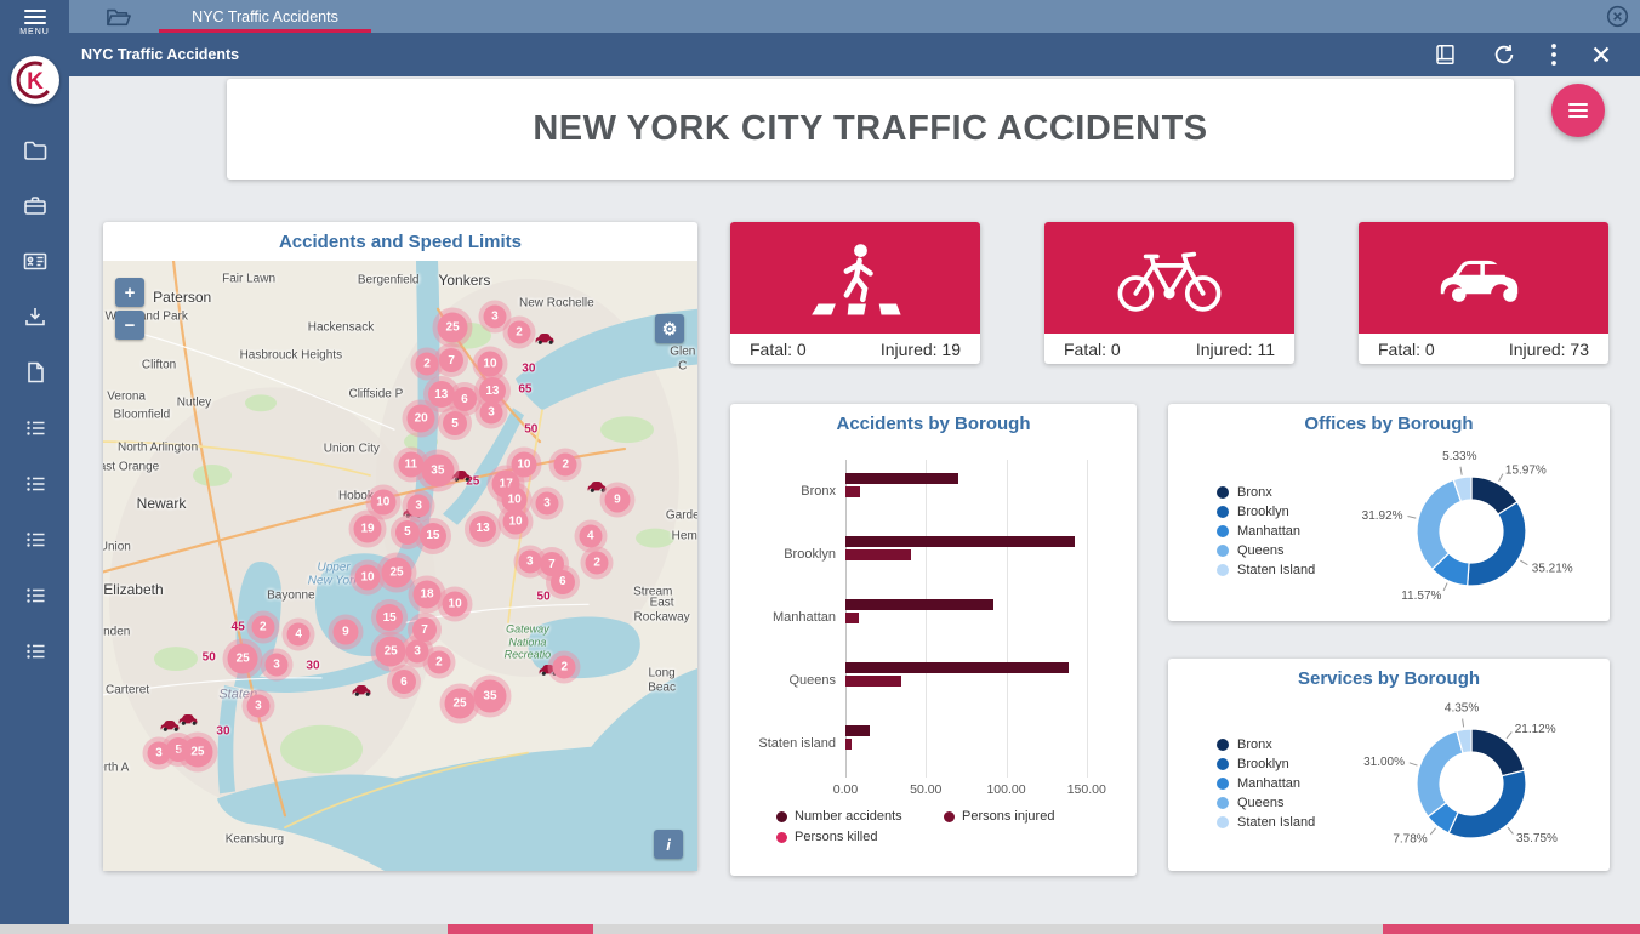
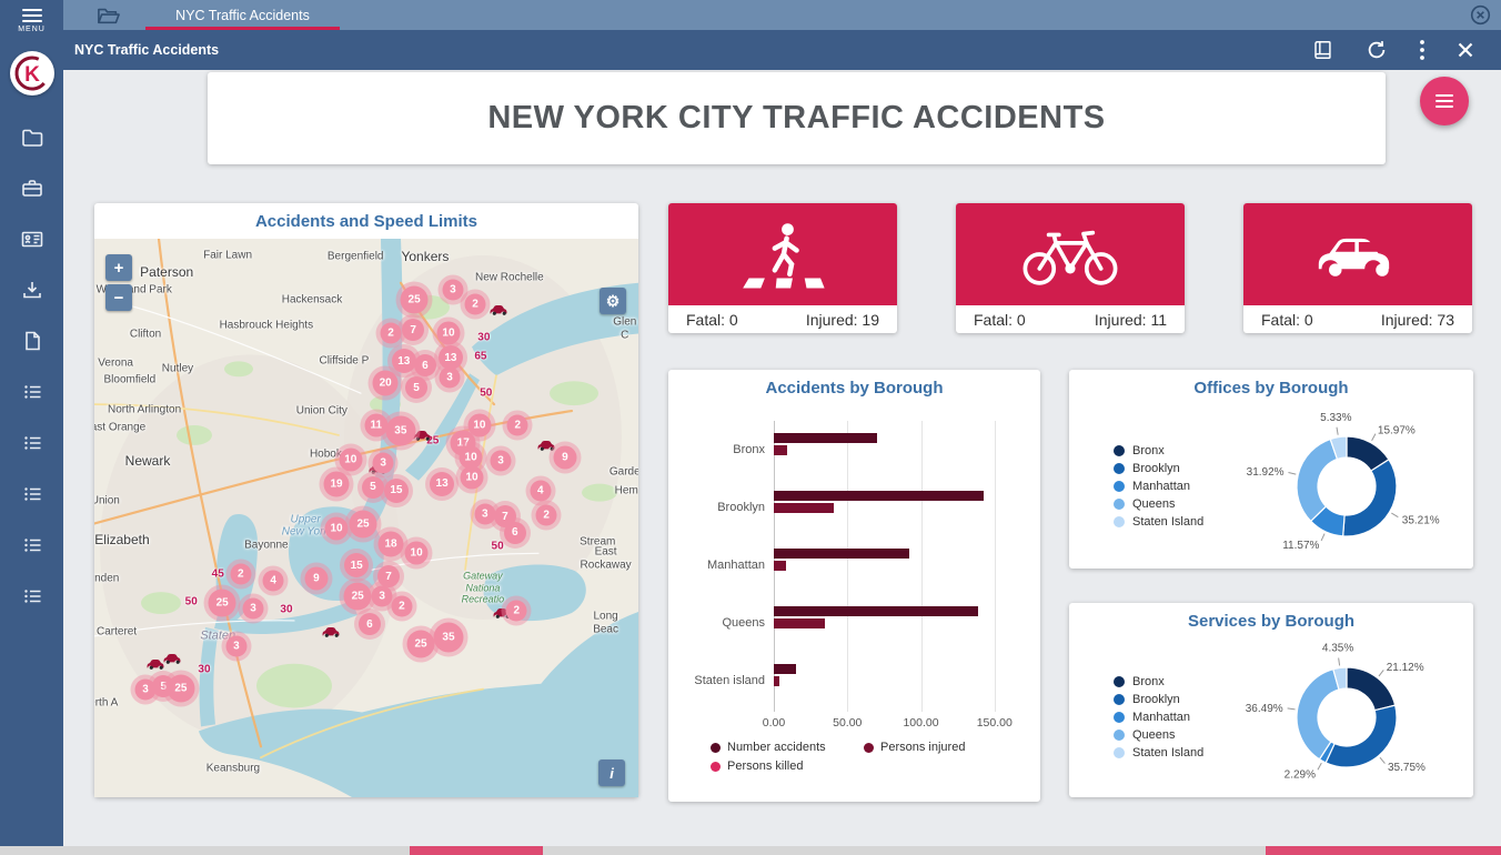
Services by Borough/Manhattan: 7.78% -> 2.29%
Services by Borough/Queens: 31.00% -> 36.49%
